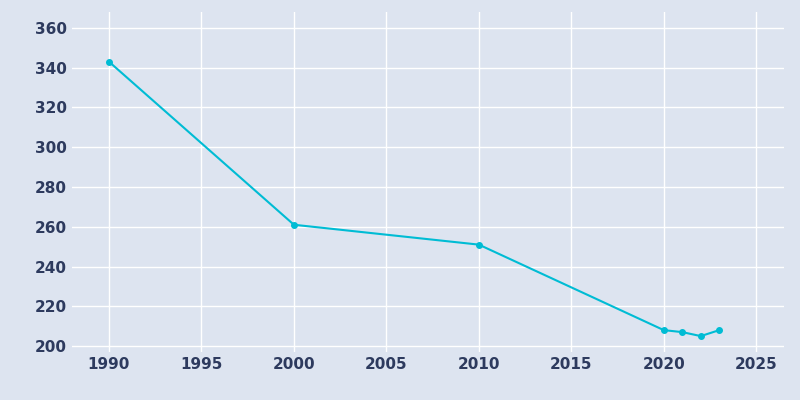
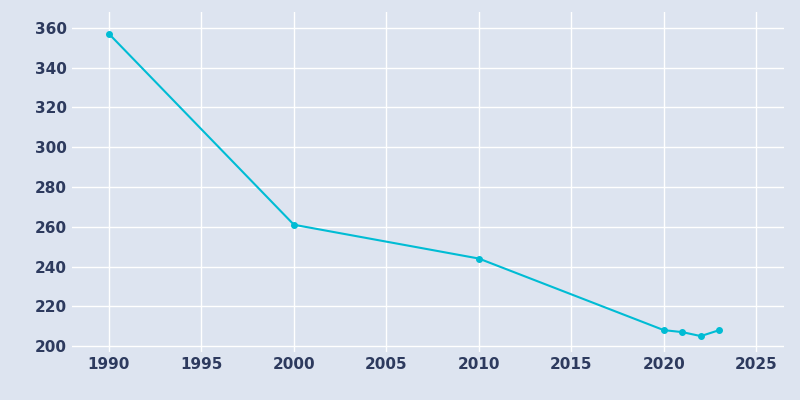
1990: 343 -> 357
2010: 251 -> 244
